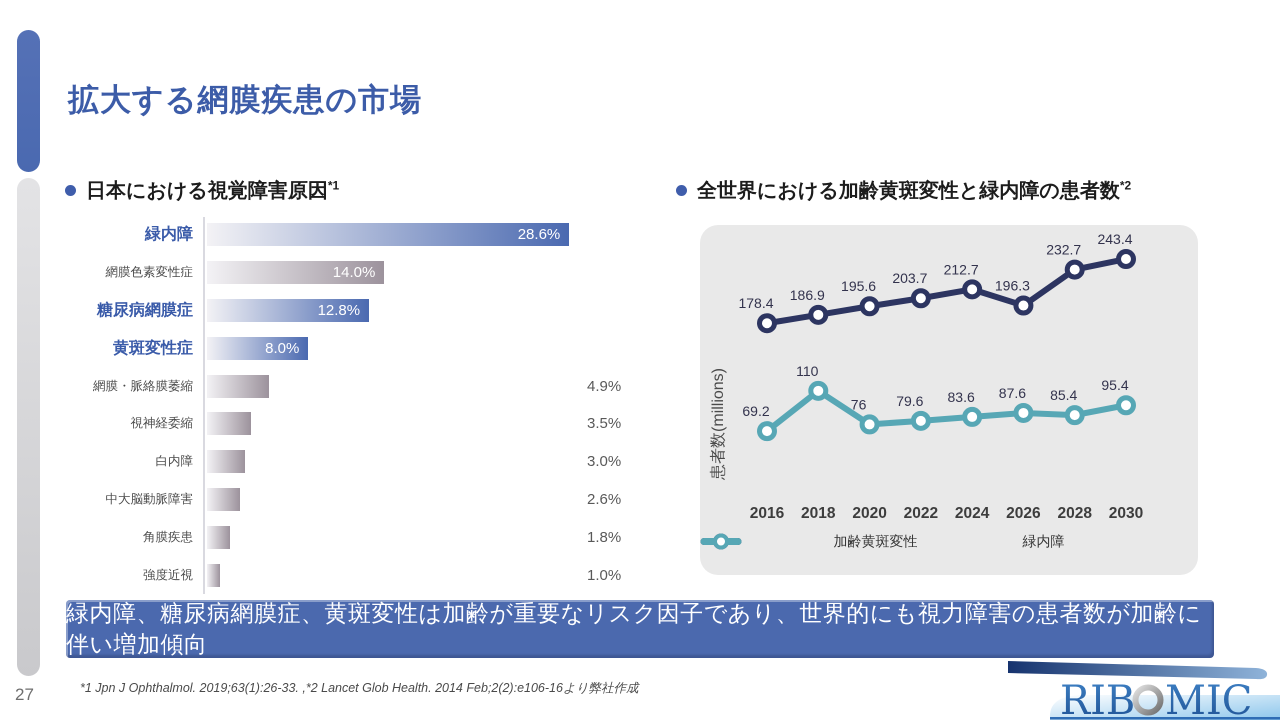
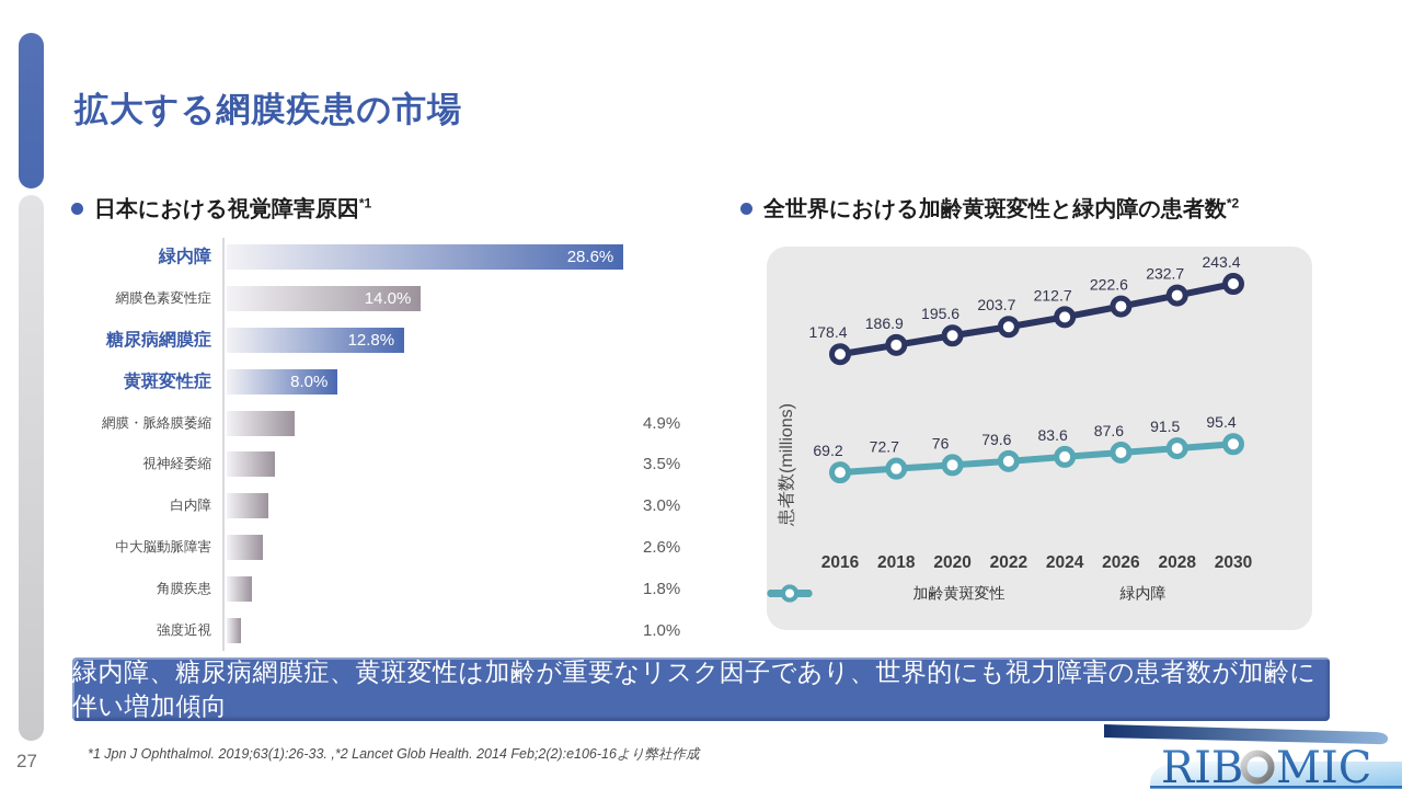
全世界における加齢黄斑変性と緑内障の患者数*2/緑内障/2018: 110 -> 72.7
全世界における加齢黄斑変性と緑内障の患者数*2/加齢黄斑変性/2026: 196.3 -> 222.6
全世界における加齢黄斑変性と緑内障の患者数*2/緑内障/2028: 85.4 -> 91.5
